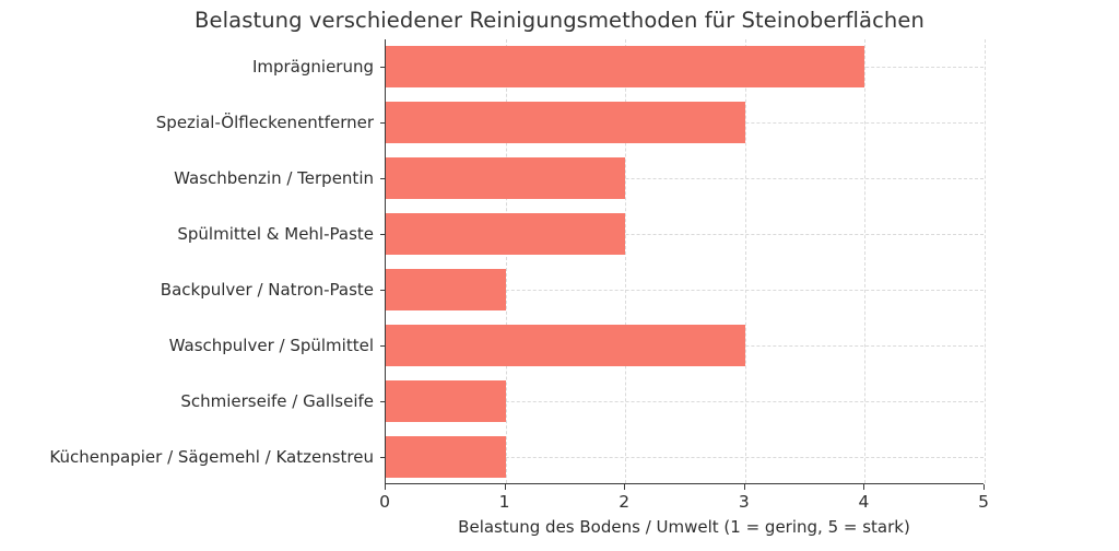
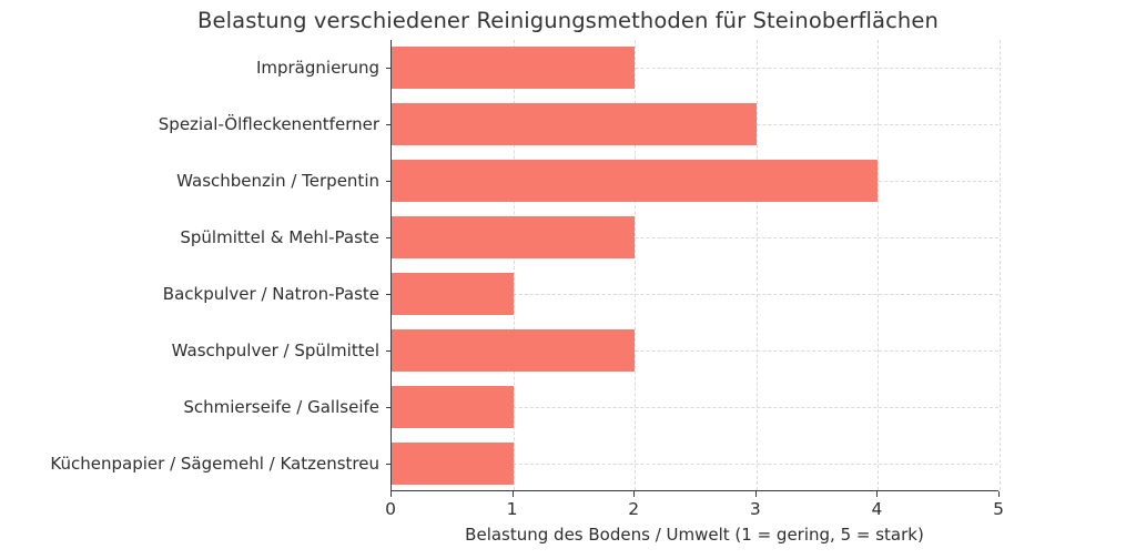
Imprägnierung: 4 -> 2
Waschbenzin / Terpentin: 2 -> 4
Waschpulver / Spülmittel: 3 -> 2
